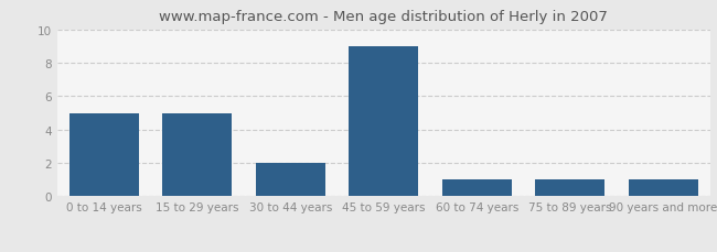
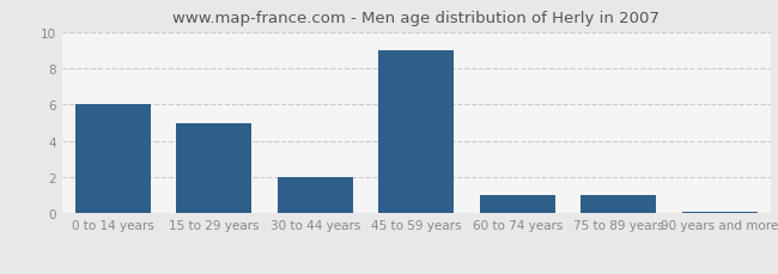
0 to 14 years: 5.0 -> 6.0
90 years and more: 1.0 -> 0.1
